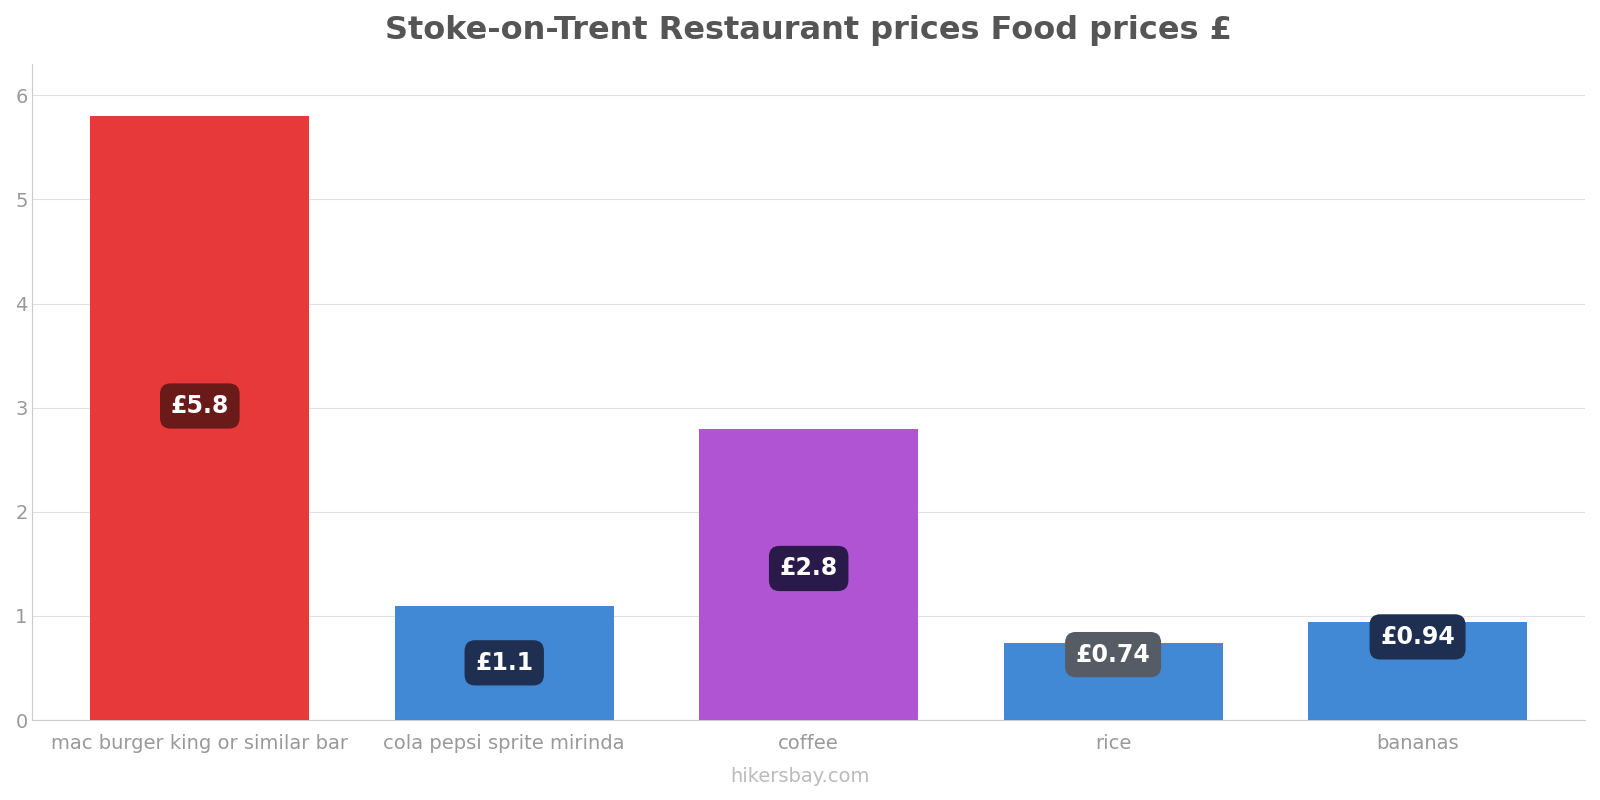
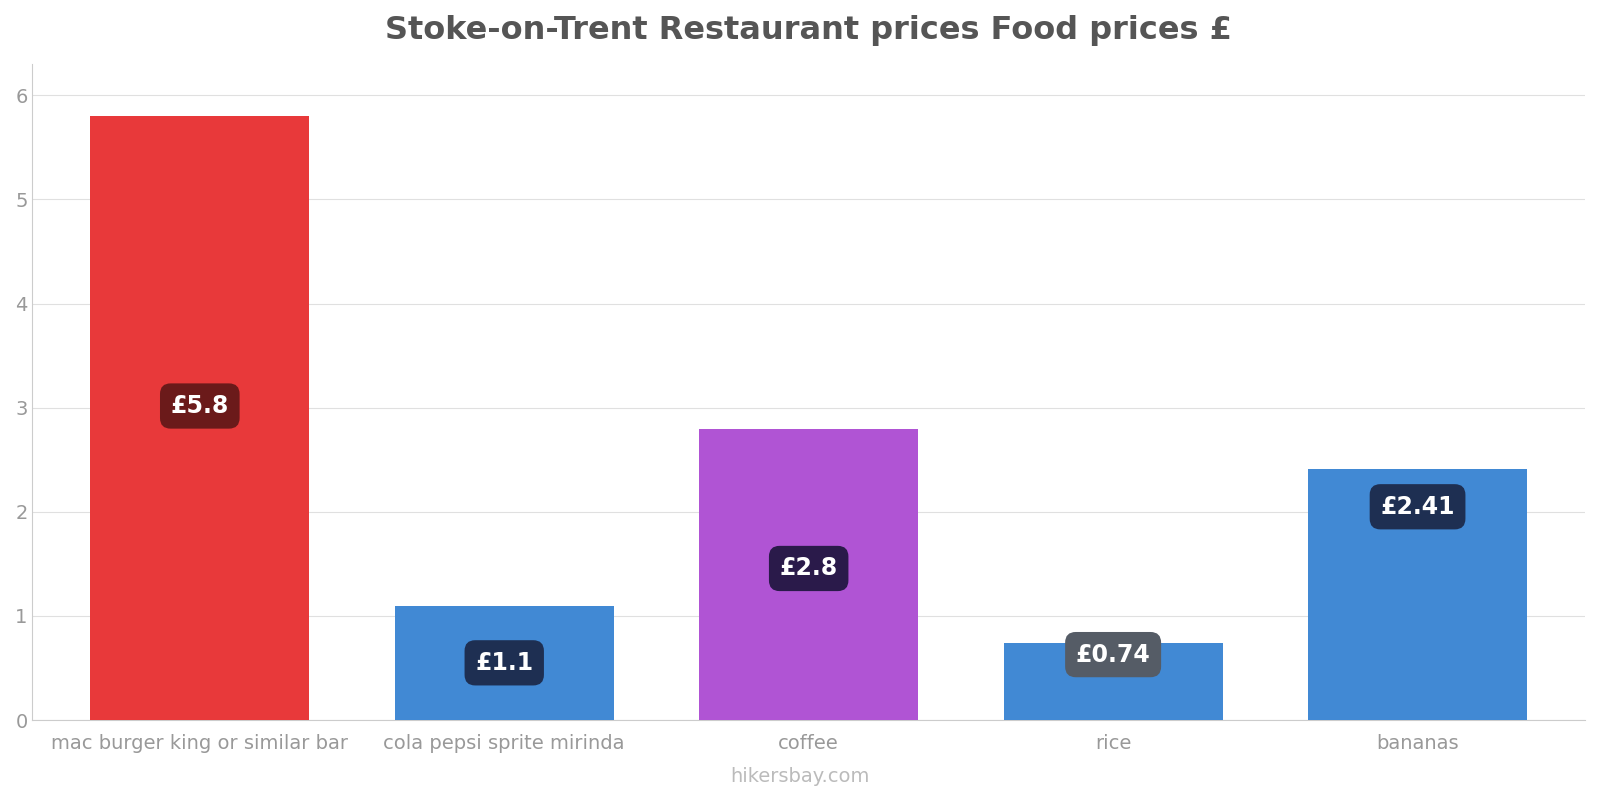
bananas: £0.94 -> £2.41
